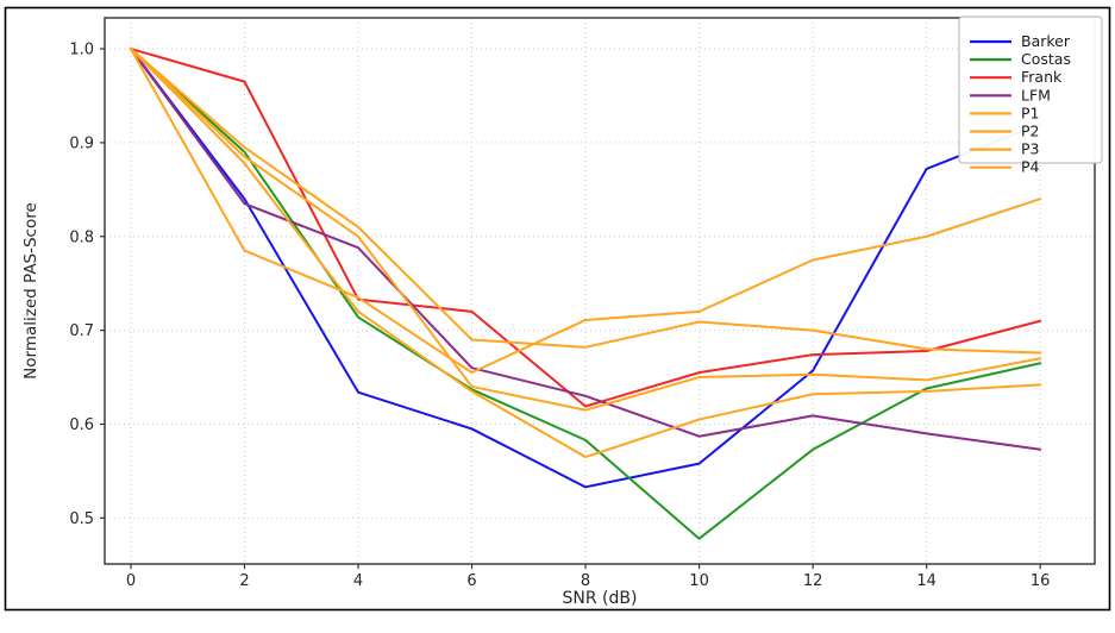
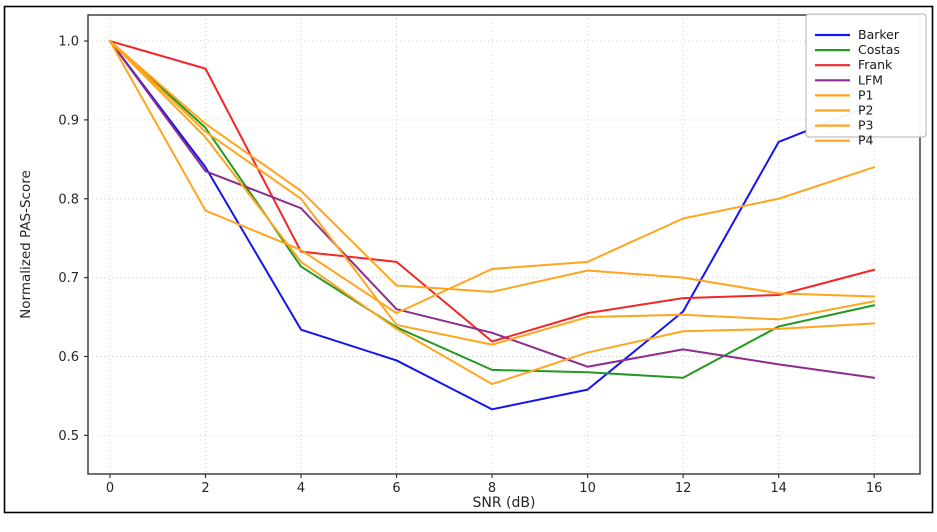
Costas/10: 0.48 -> 0.58
